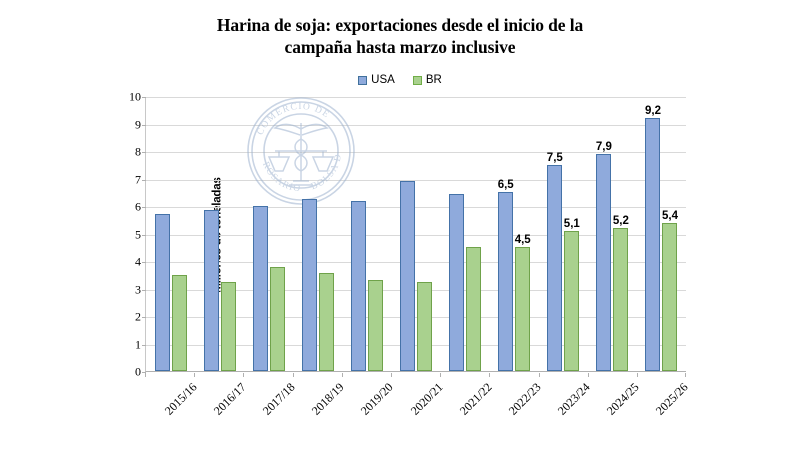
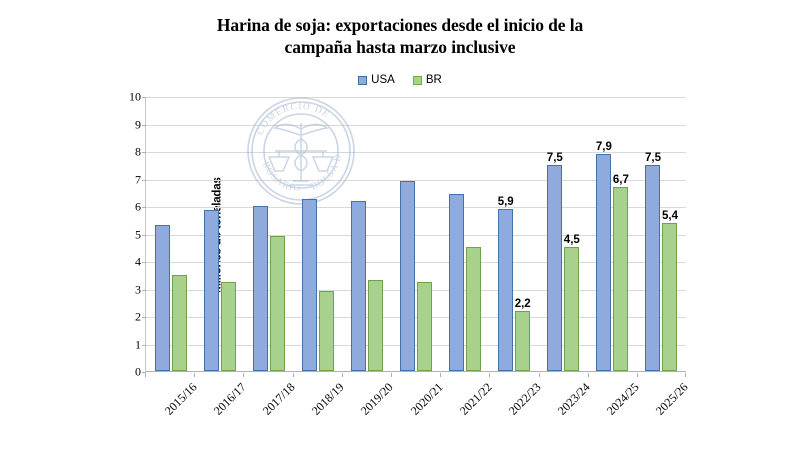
USA/2015/16: 5.7 -> 5.3
BR/2017/18: 3.8 -> 4.9
BR/2018/19: 3.5 -> 2.9
USA/2022/23: 6,5 -> 5,9
BR/2022/23: 4,5 -> 2,2
BR/2023/24: 5,1 -> 4,5
BR/2024/25: 5,2 -> 6,7
USA/2025/26: 9,2 -> 7,5
